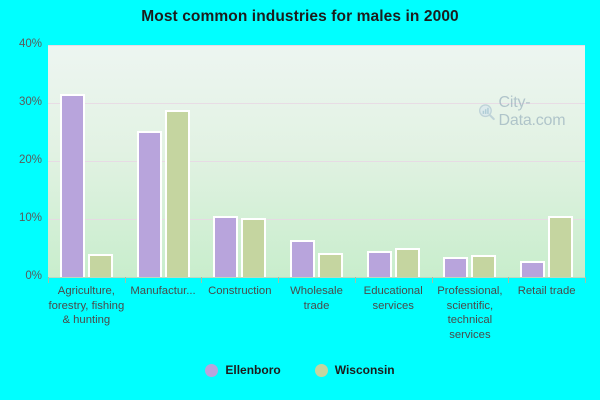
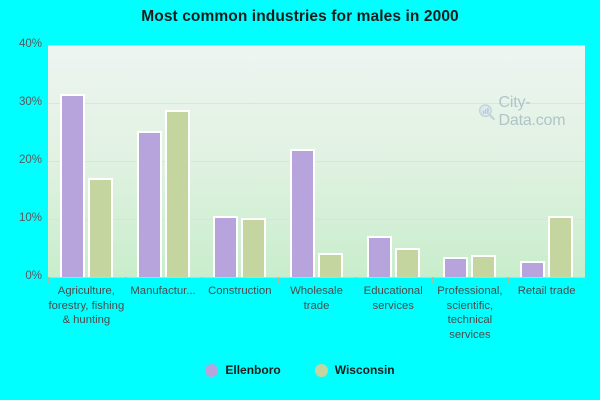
Wisconsin/Agriculture, forestry, fishing & hunting: 4% -> 17%
Ellenboro/Wholesale trade: 6% -> 22%
Ellenboro/Educational services: 4% -> 7%
